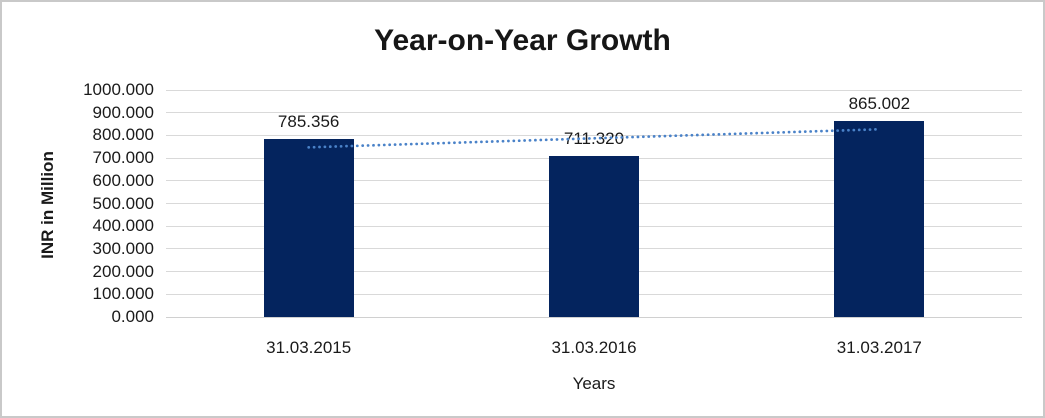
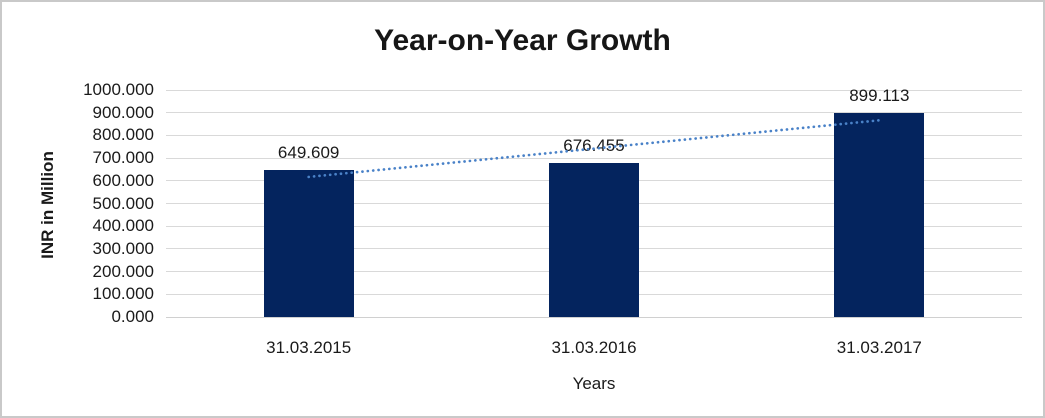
31.03.2015: 785.356 -> 649.609
31.03.2016: 711.320 -> 676.455
31.03.2017: 865.002 -> 899.113
